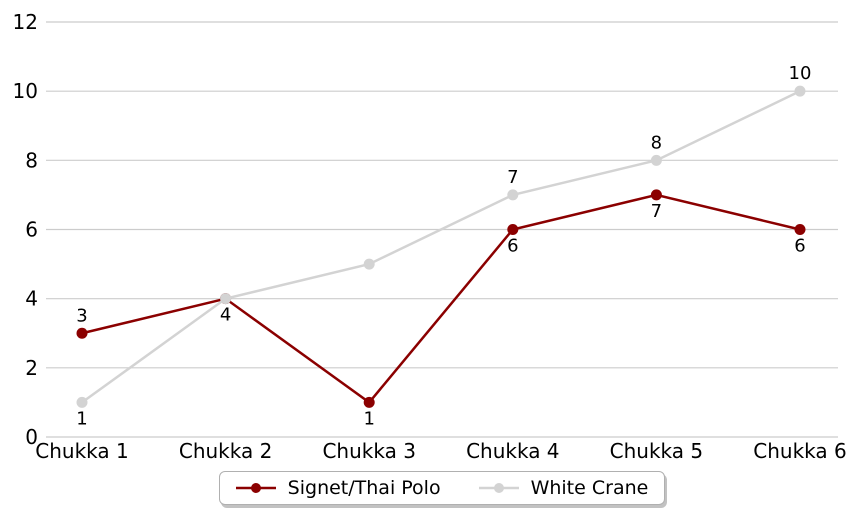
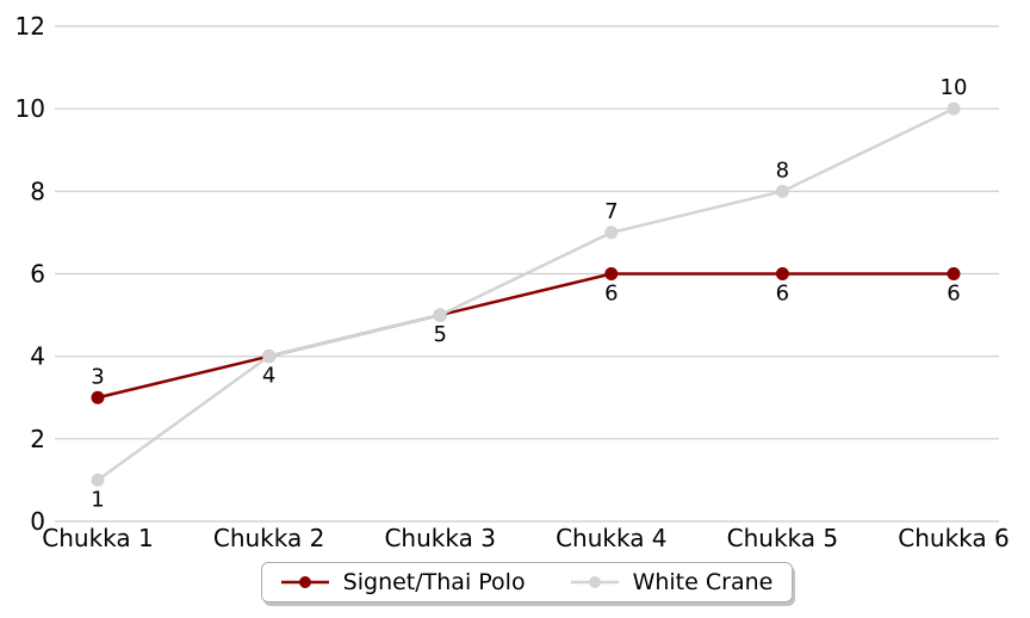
Signet/Thai Polo/Chukka 3: 1 -> 5
Signet/Thai Polo/Chukka 5: 7 -> 6
